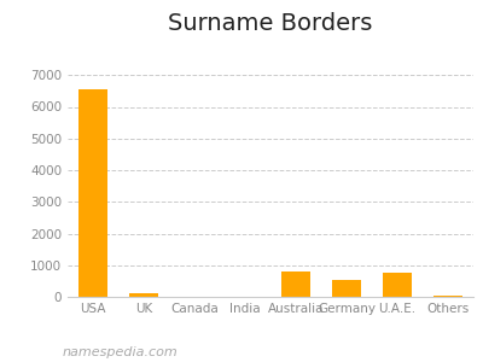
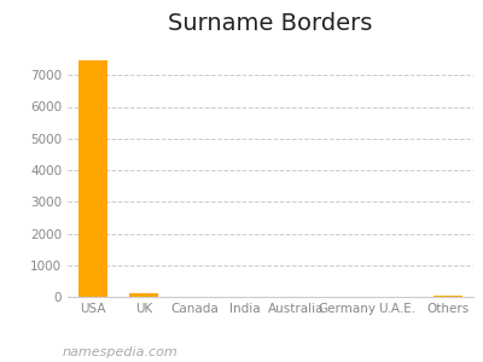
USA: 6550 -> 7450
Australia: 800 -> 0
Germany: 550 -> 0
U.A.E.: 750 -> 0
